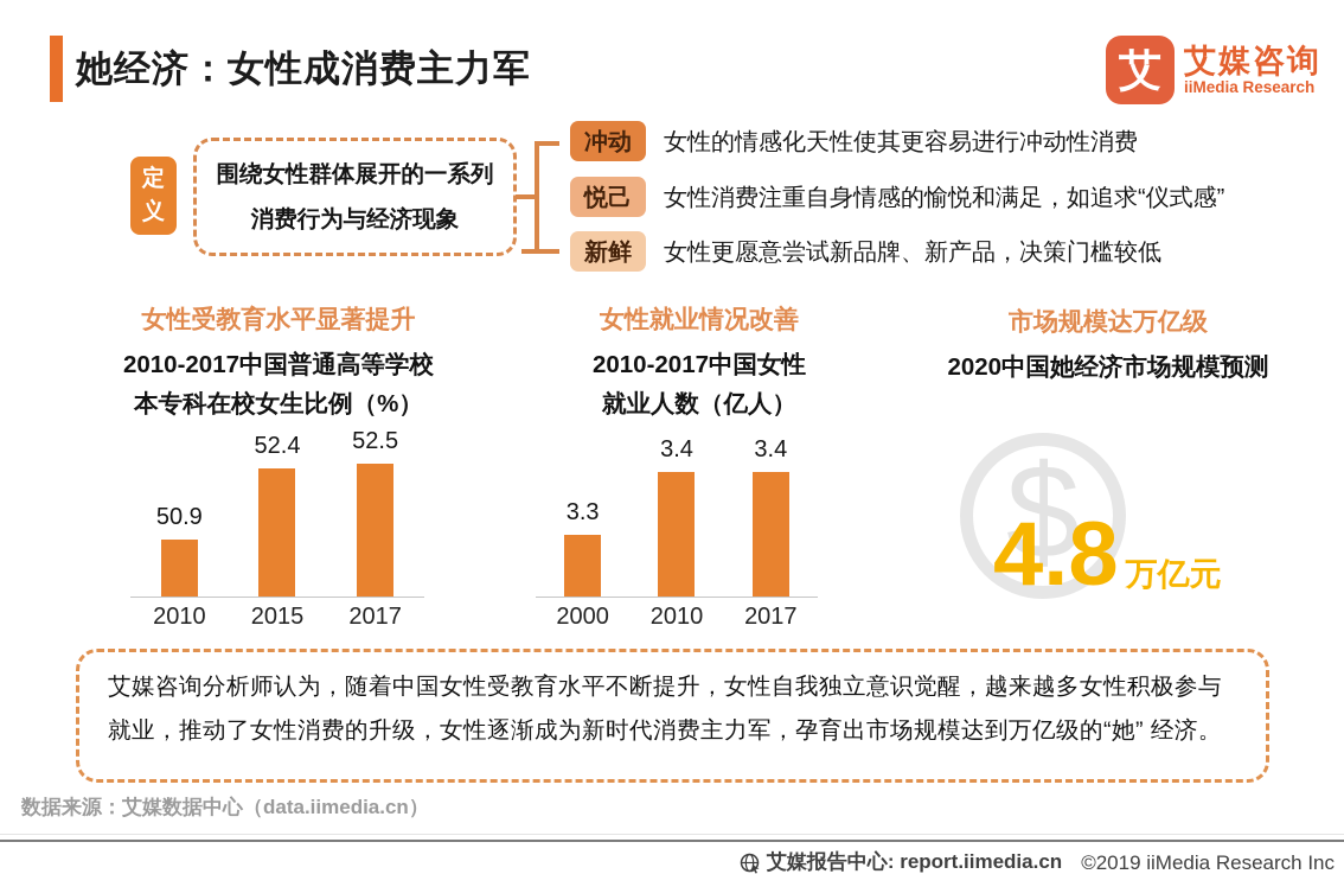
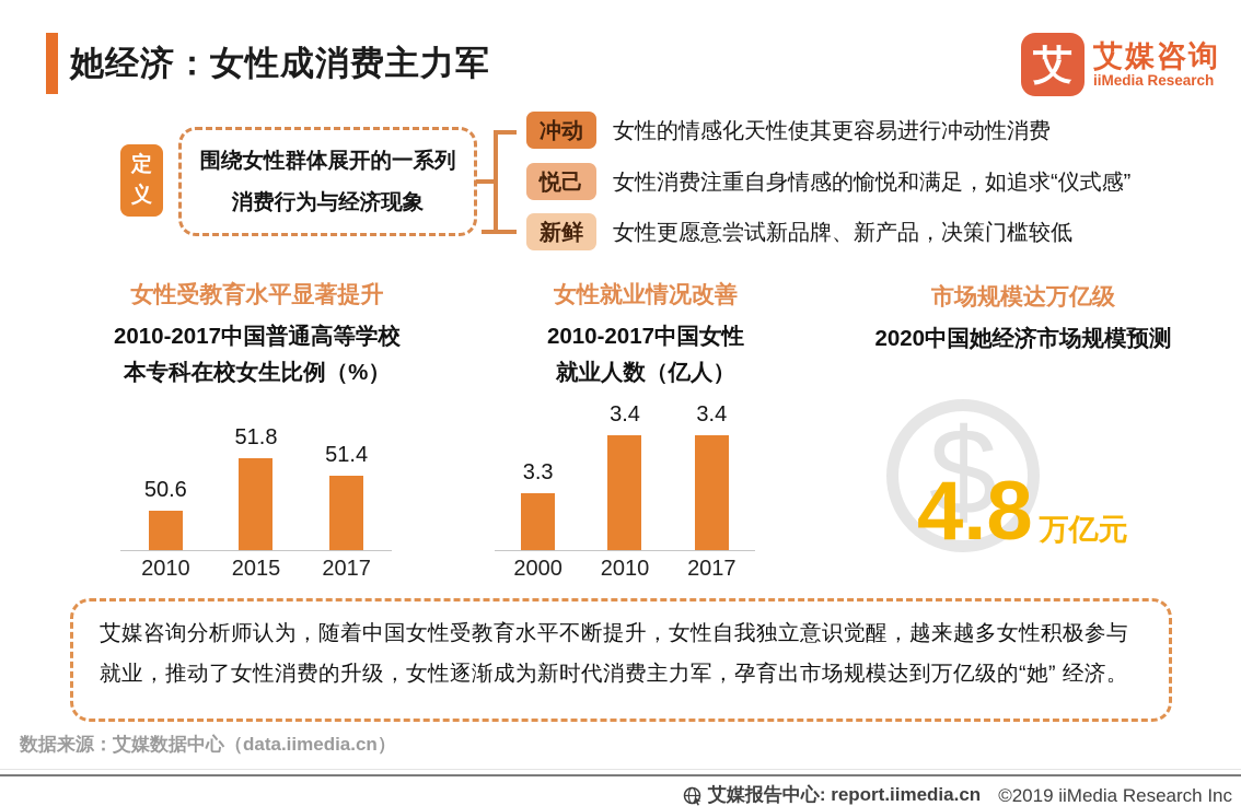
女性受教育水平显著提升/2010: 50.9 -> 50.6
女性受教育水平显著提升/2015: 52.4 -> 51.8
女性受教育水平显著提升/2017: 52.5 -> 51.4
